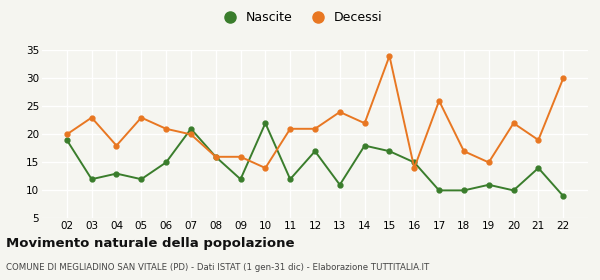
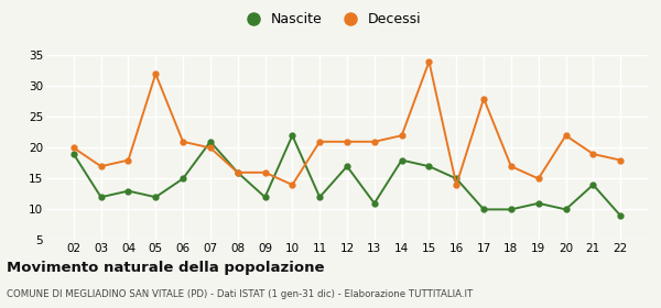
Decessi/03: 23 -> 17
Decessi/05: 23 -> 32
Decessi/13: 24 -> 21
Decessi/17: 26 -> 28
Decessi/22: 30 -> 18
